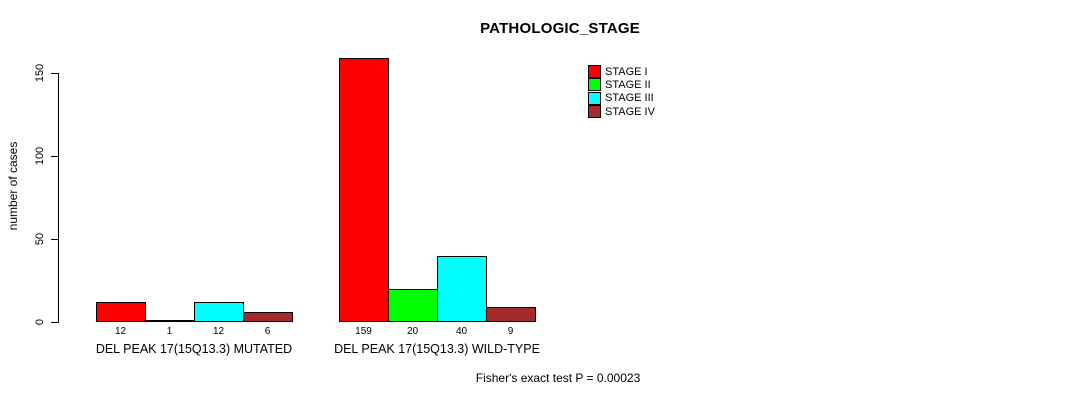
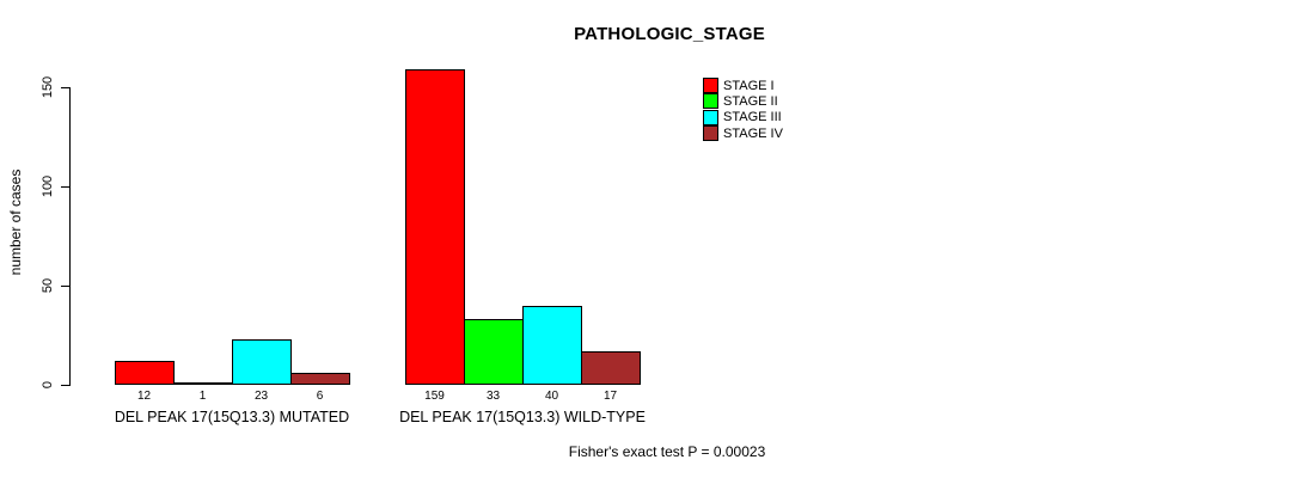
STAGE III/DEL PEAK 17(15Q13.3) MUTATED: 12 -> 23
STAGE II/DEL PEAK 17(15Q13.3) WILD-TYPE: 20 -> 33
STAGE IV/DEL PEAK 17(15Q13.3) WILD-TYPE: 9 -> 17
